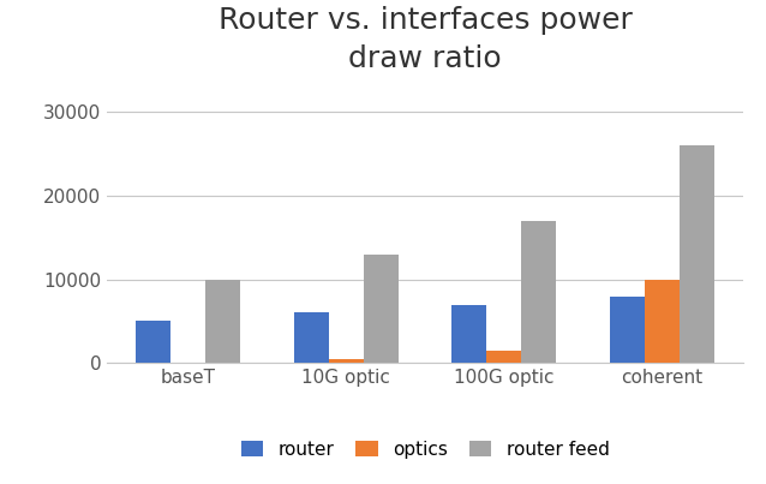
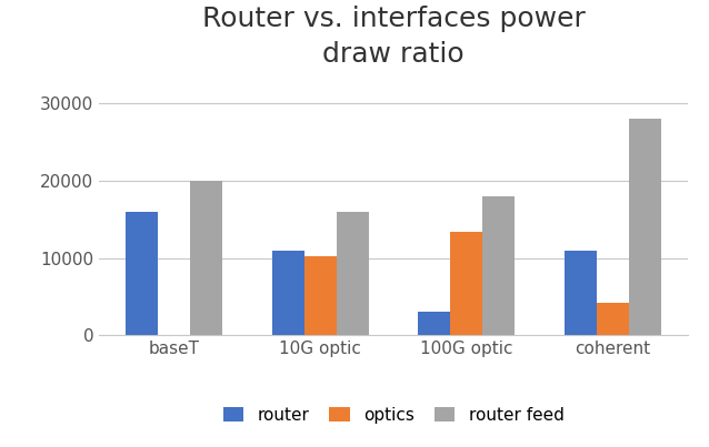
router/baseT: 5000 -> 16000
router feed/baseT: 10000 -> 20000
router/10G optic: 6000 -> 11000
optics/10G optic: 500 -> 10200
router feed/10G optic: 13000 -> 16000
router/100G optic: 7000 -> 3000
optics/100G optic: 1500 -> 13400
router feed/100G optic: 17000 -> 18000
router/coherent: 8000 -> 11000
optics/coherent: 10000 -> 4200
router feed/coherent: 26000 -> 28000
